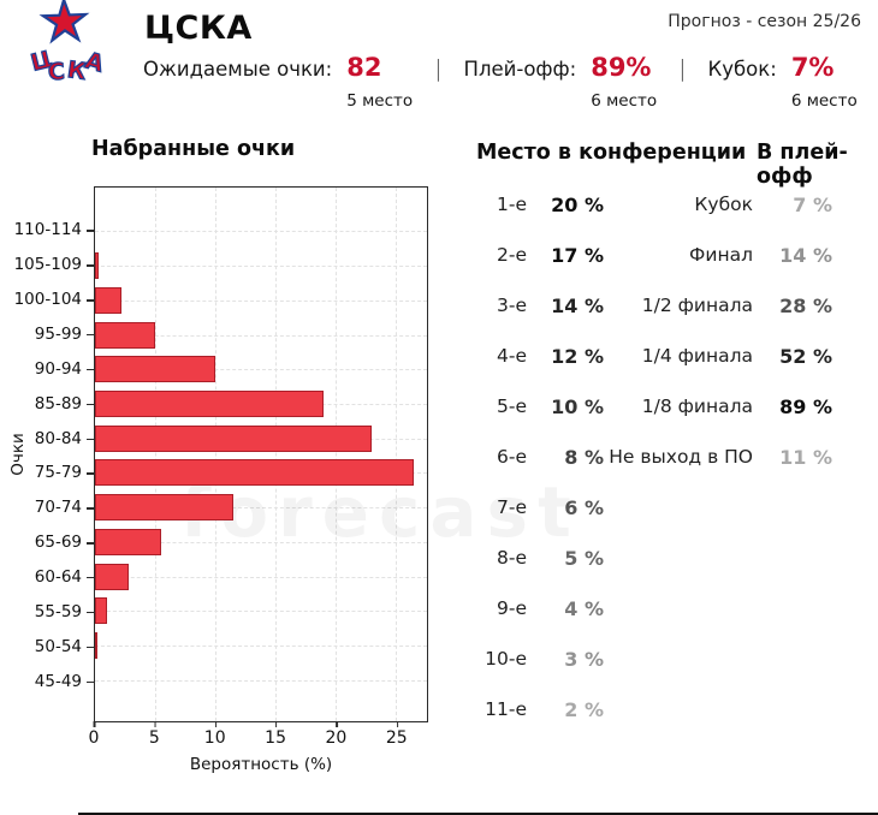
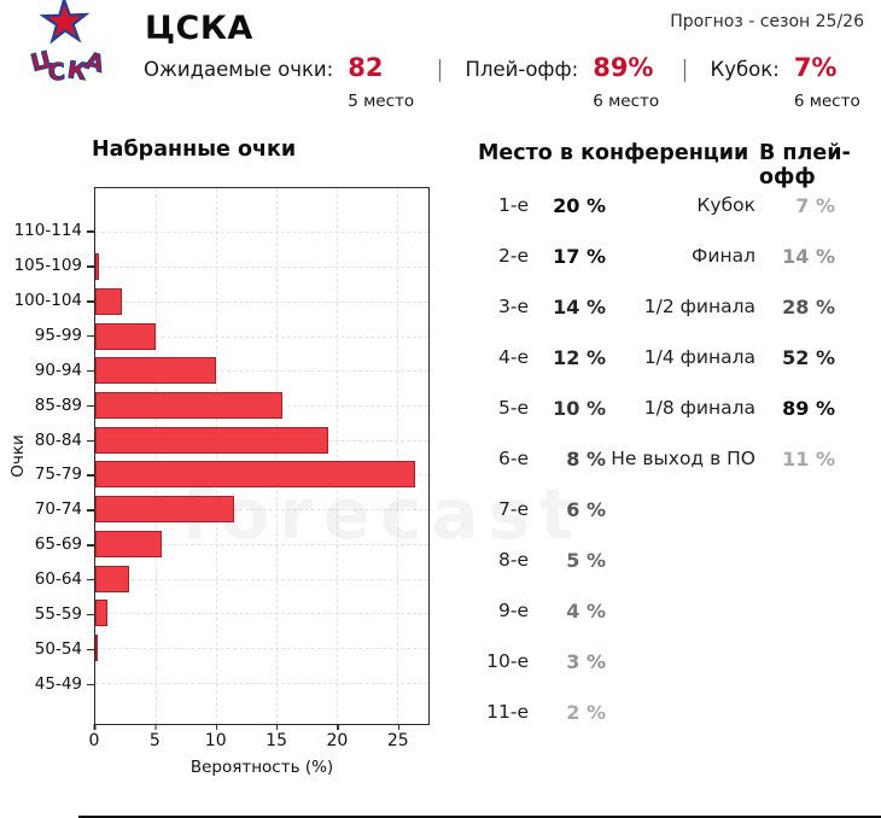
85-89: 19 -> 16
80-84: 23 -> 19
